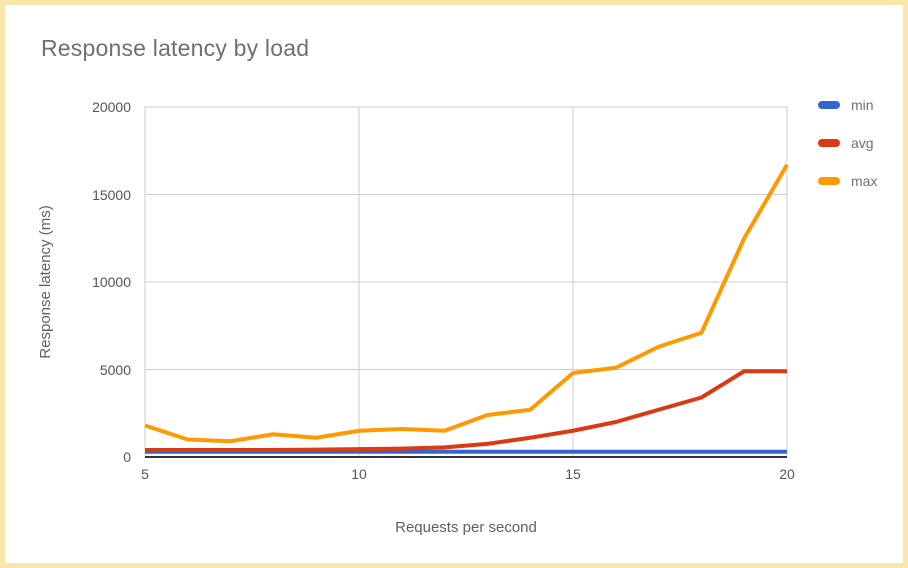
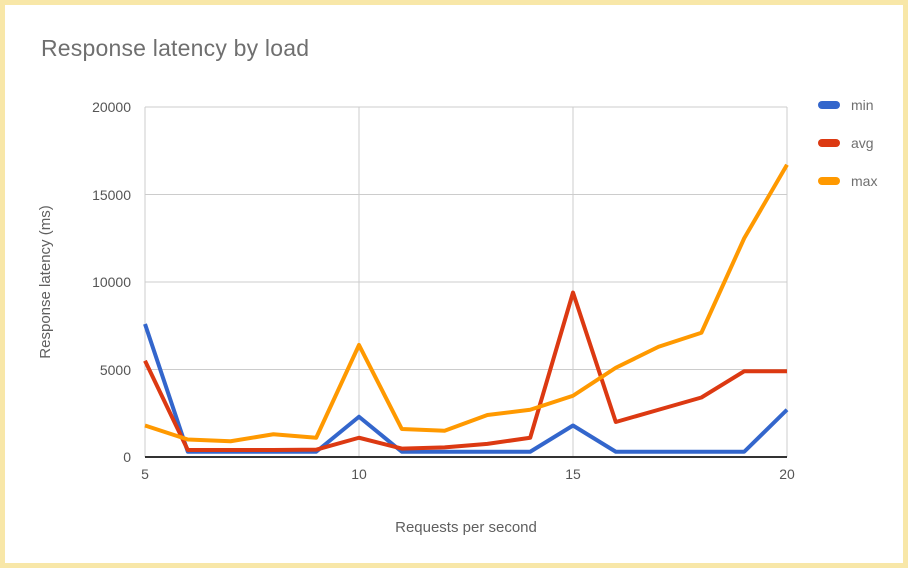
min/5: 300 -> 7600
avg/5: 400 -> 5500
min/10: 300 -> 2300
avg/10: 400 -> 1100
max/10: 1500 -> 6400
min/15: 300 -> 1800
avg/15: 1500 -> 9400
max/15: 4800 -> 3500
min/20: 300 -> 2700
